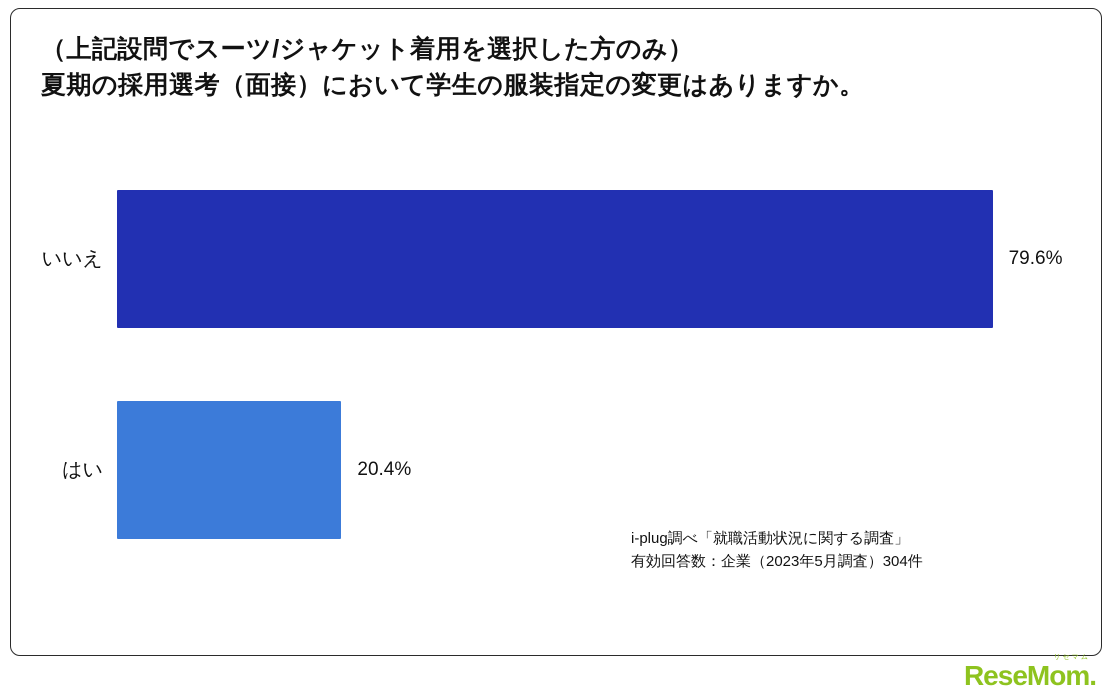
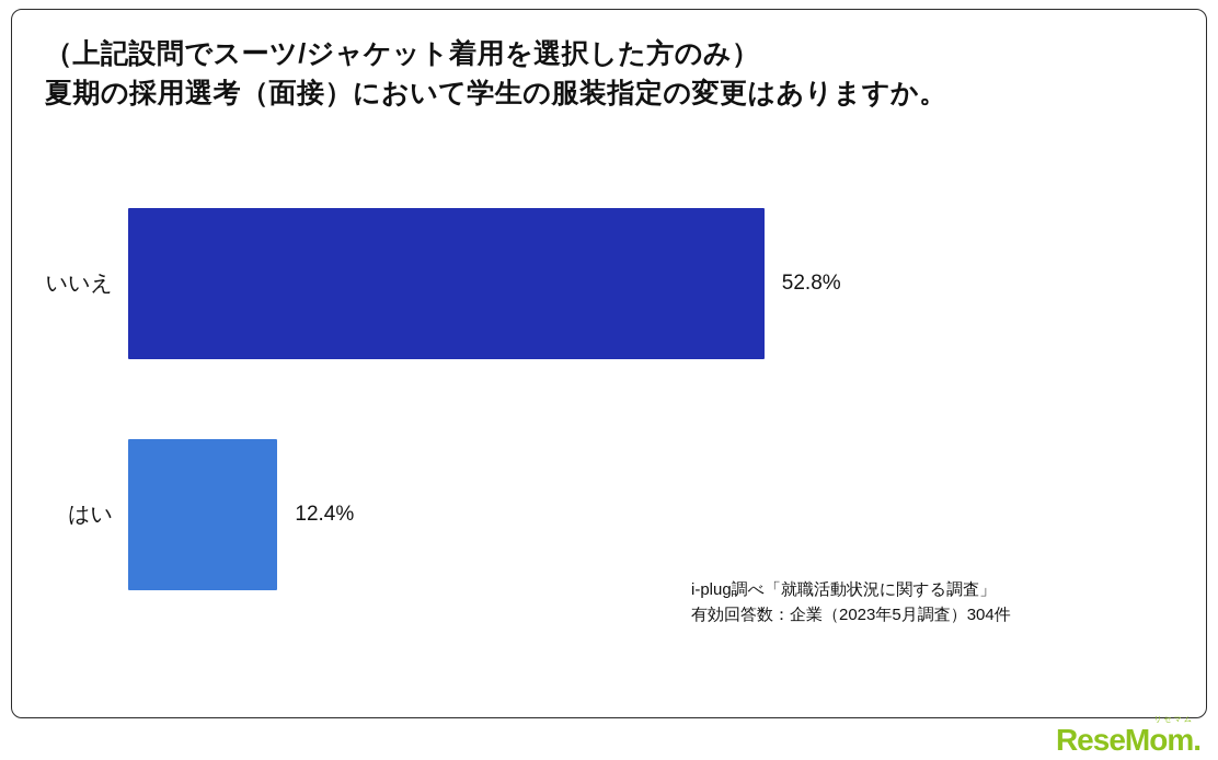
いいえ: 79.6% -> 52.8%
はい: 20.4% -> 12.4%
